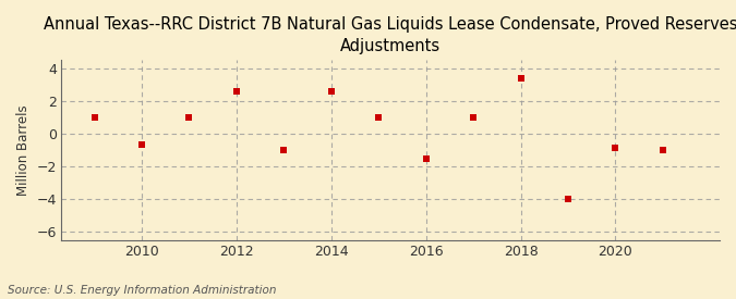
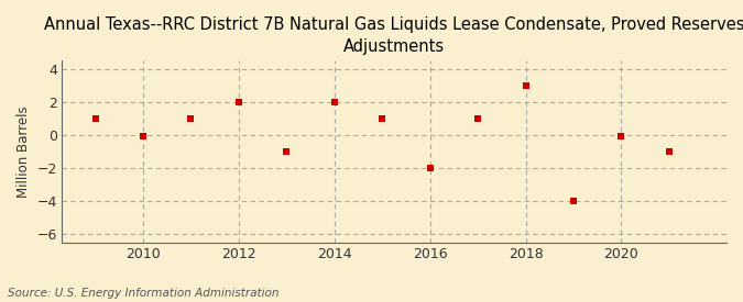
2010: -0.7 -> -0.1
2012: 2.6 -> 2.0
2014: 2.6 -> 2.0
2016: -1.5 -> -2.0
2018: 3.4 -> 3.0
2020: -0.9 -> -0.1
